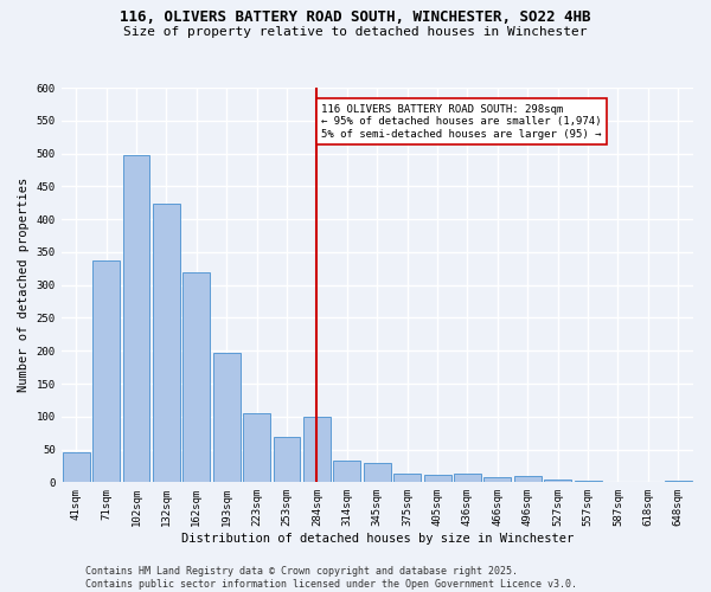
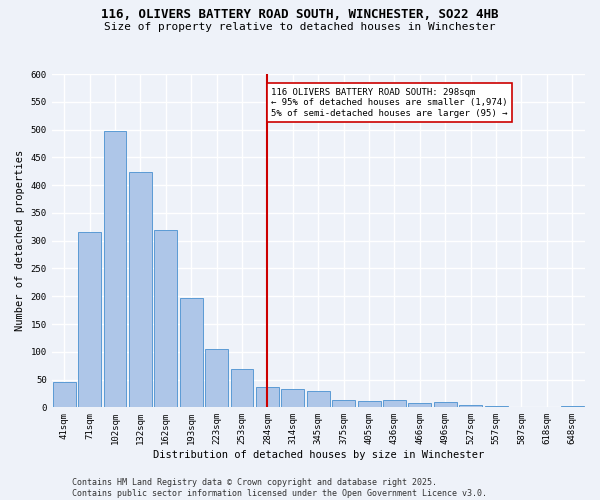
71sqm: 338 -> 315
284sqm: 100 -> 37
